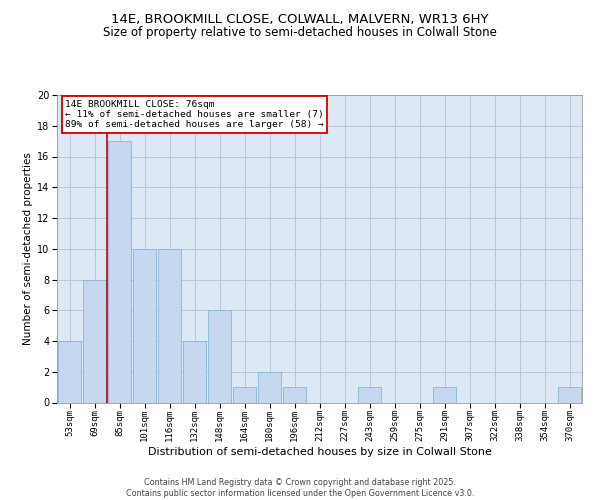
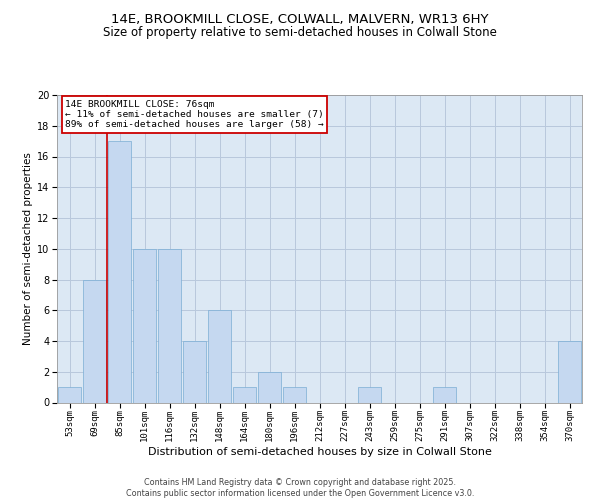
53sqm: 4 -> 1
370sqm: 1 -> 4
